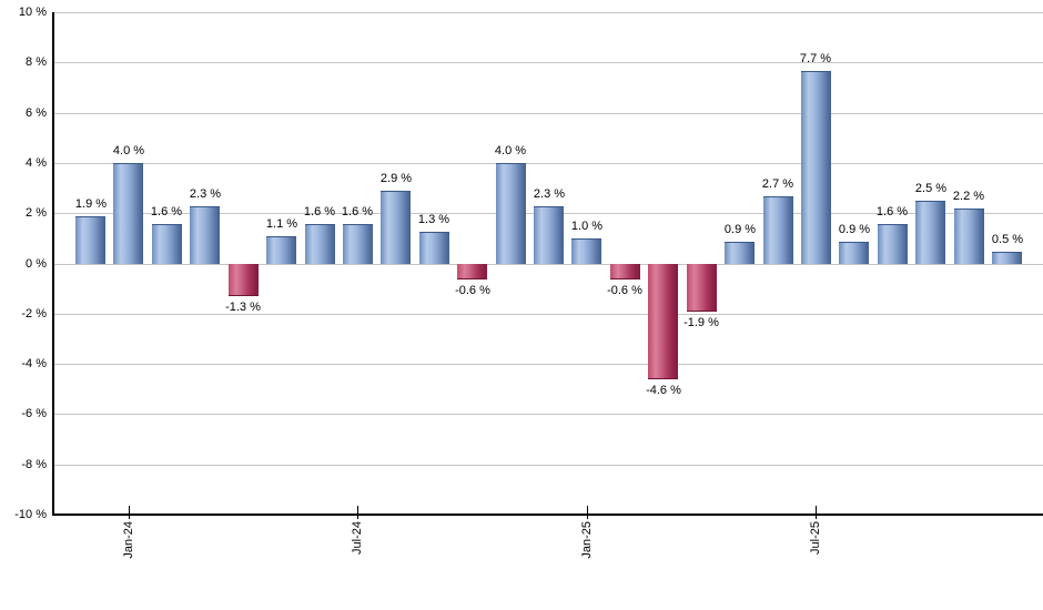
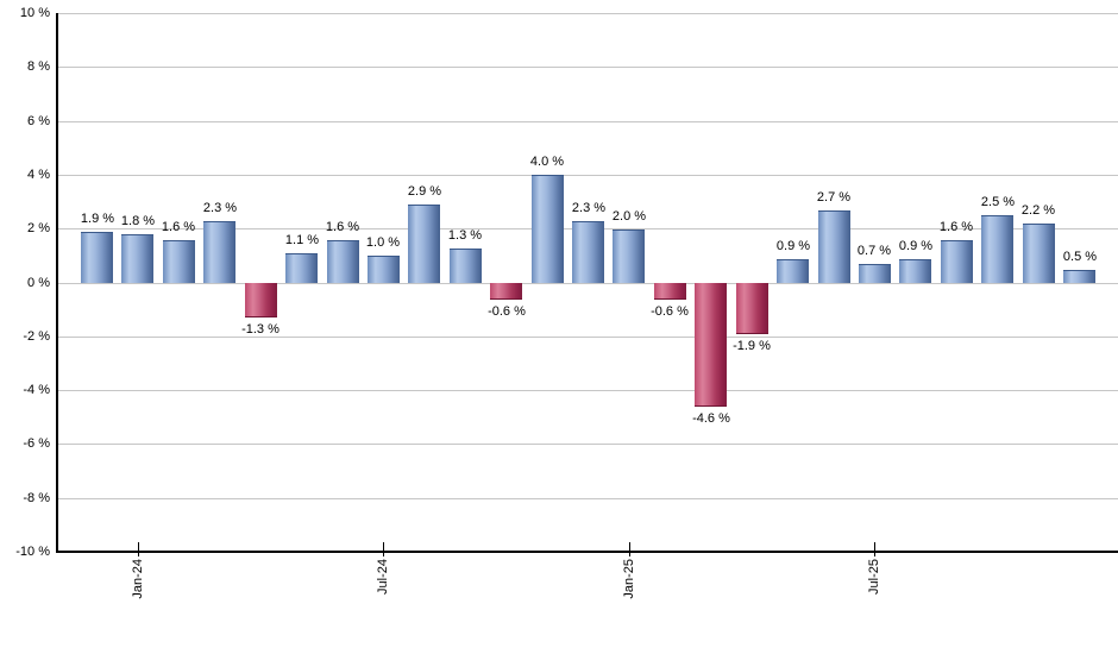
Jan-24: 4.0 -> 1.8
Jul-24: 1.6 -> 1.0
Jan-25: 1.0 -> 2.0
Jul-25: 7.7 -> 0.7
